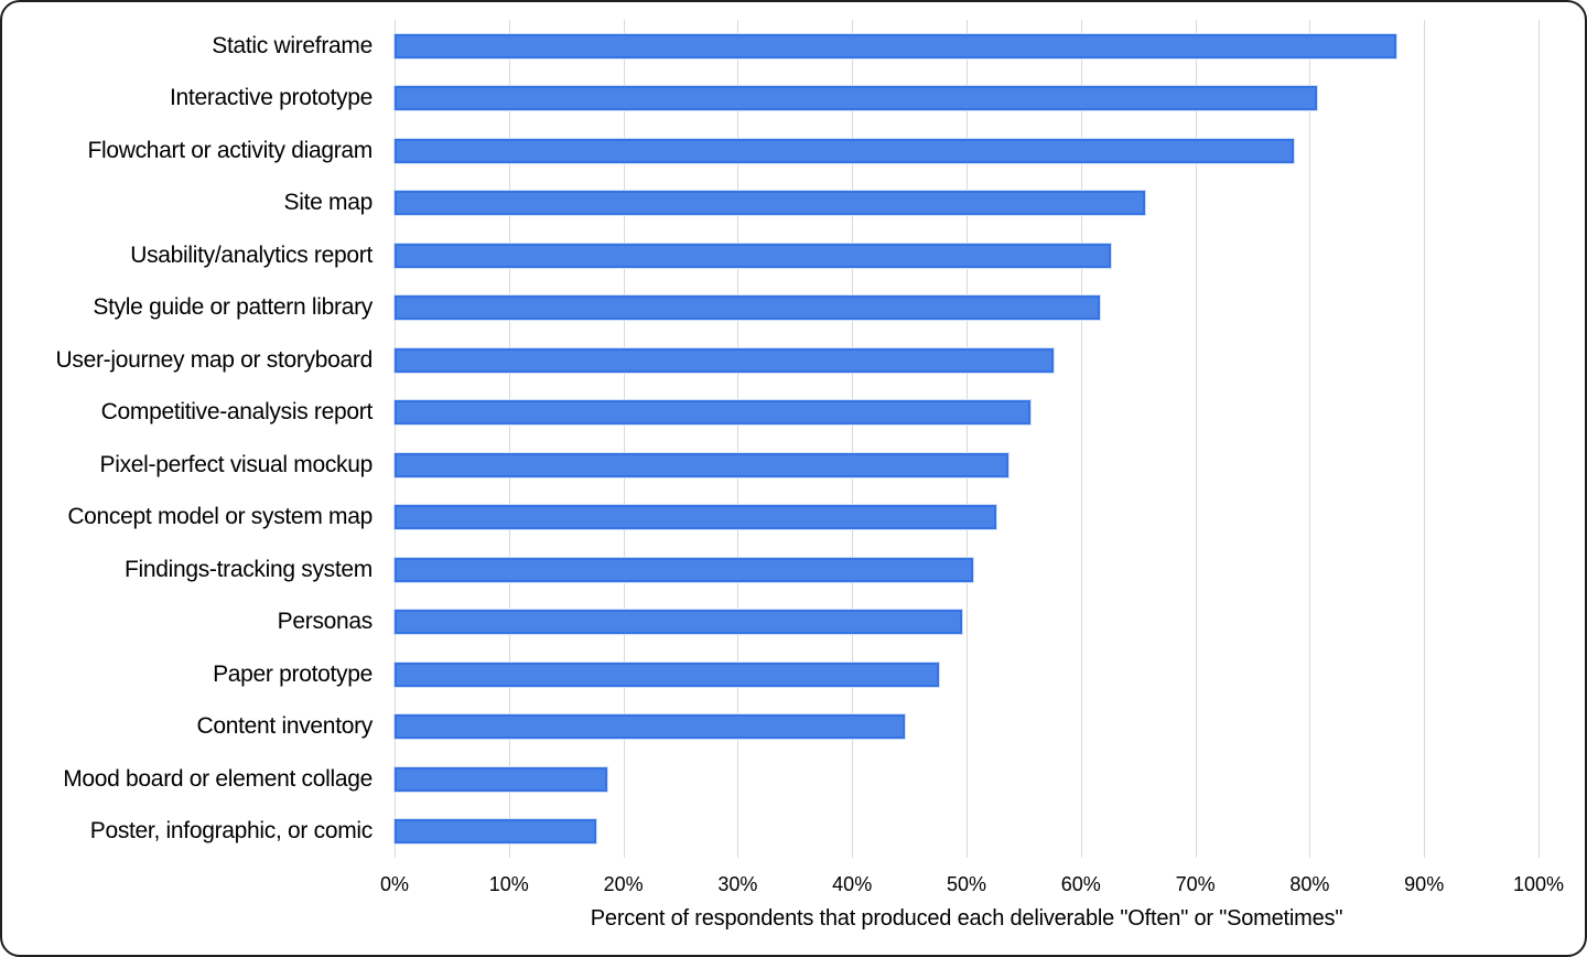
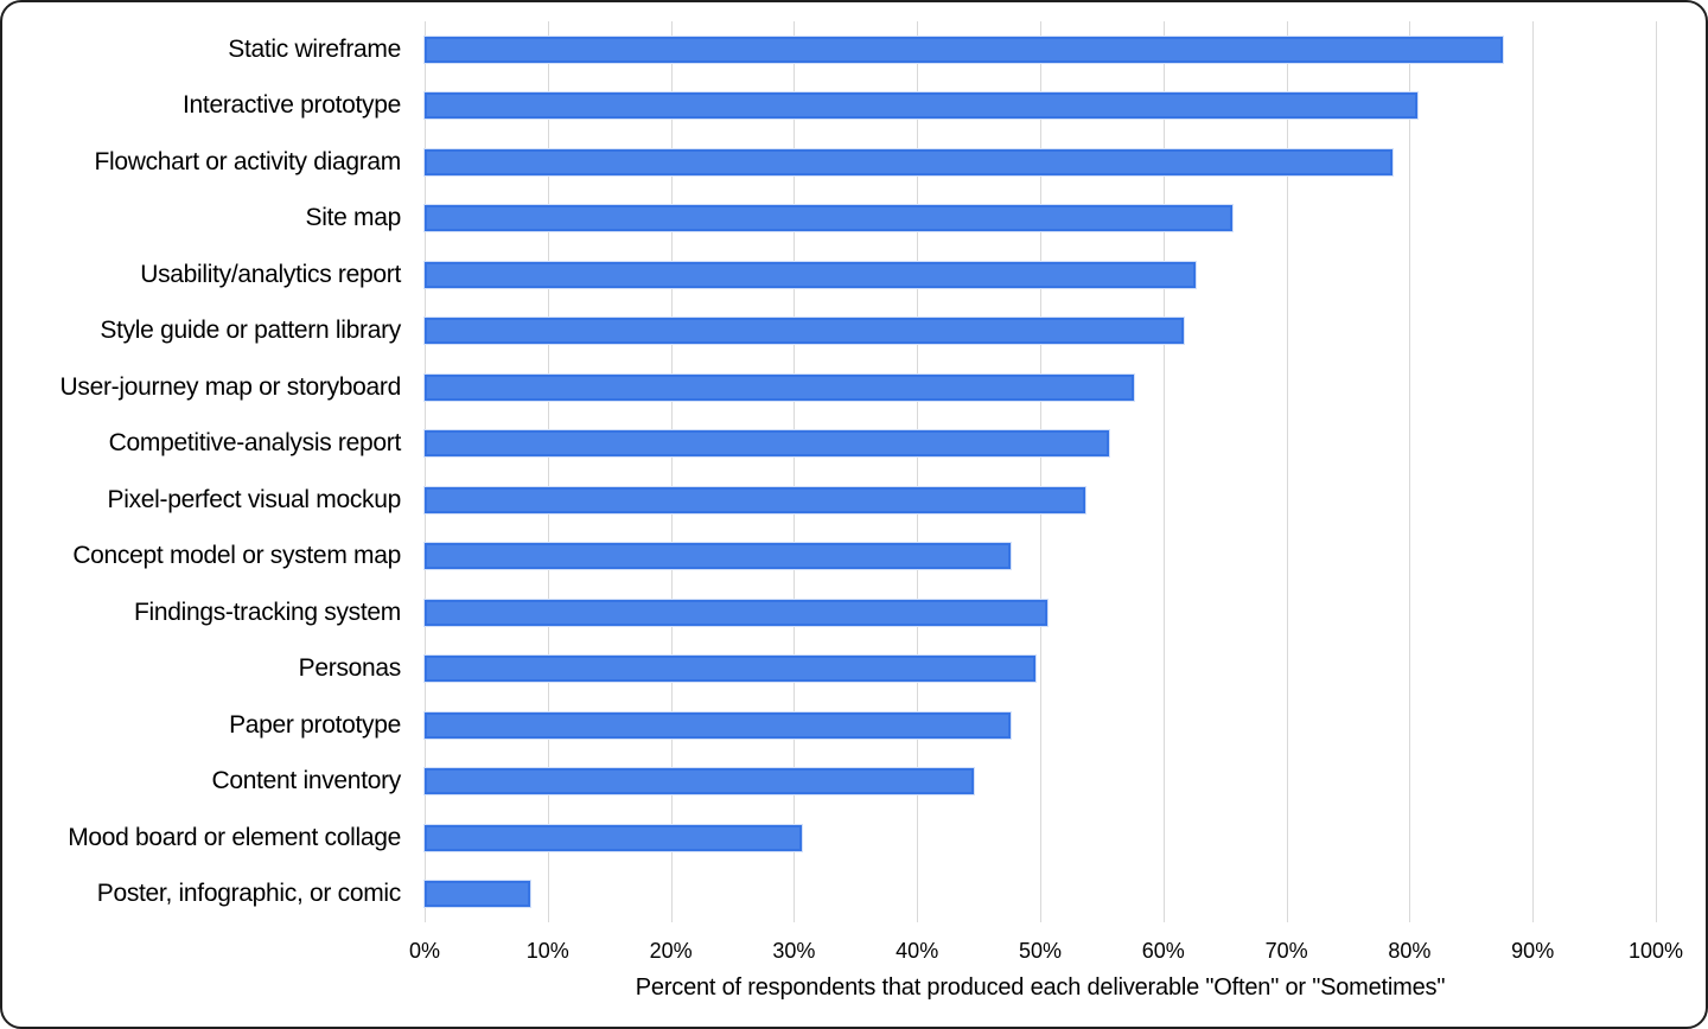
Concept model or system map: 53% -> 48%
Mood board or element collage: 19% -> 31%
Poster, infographic, or comic: 18% -> 9%
